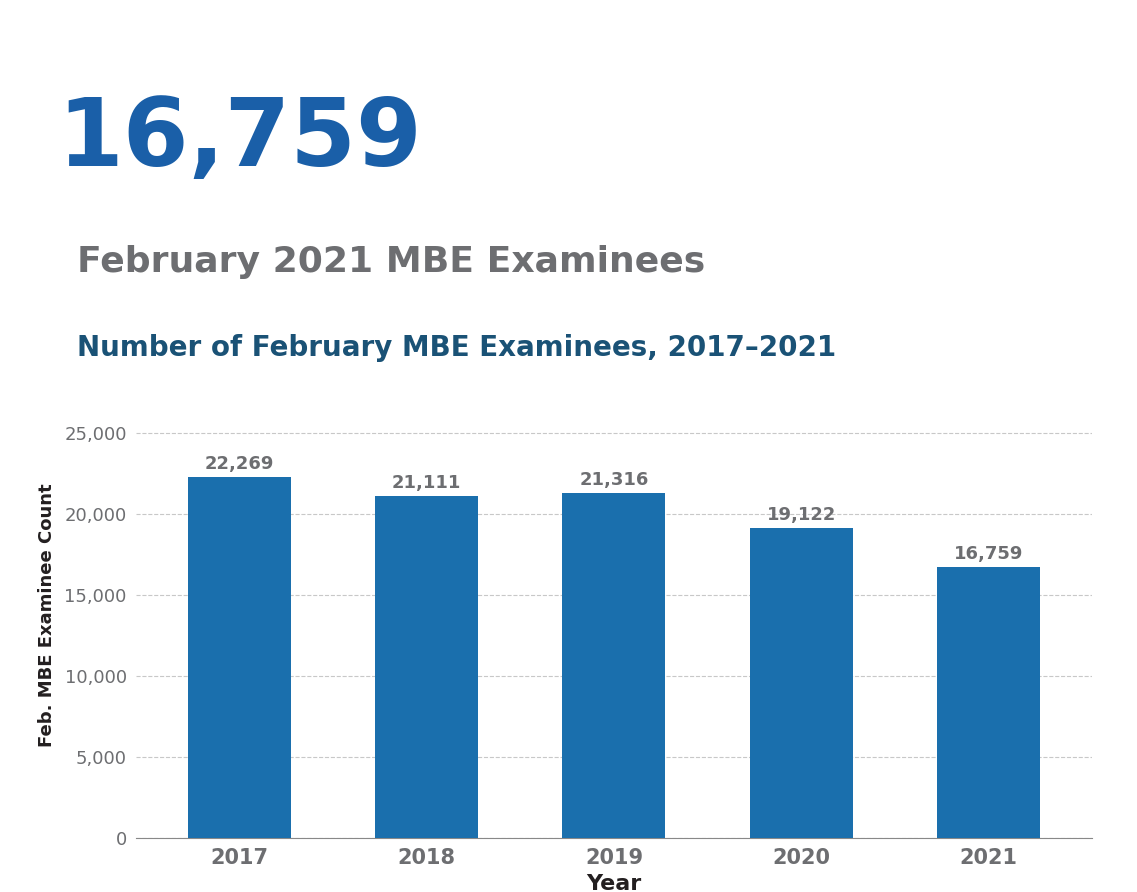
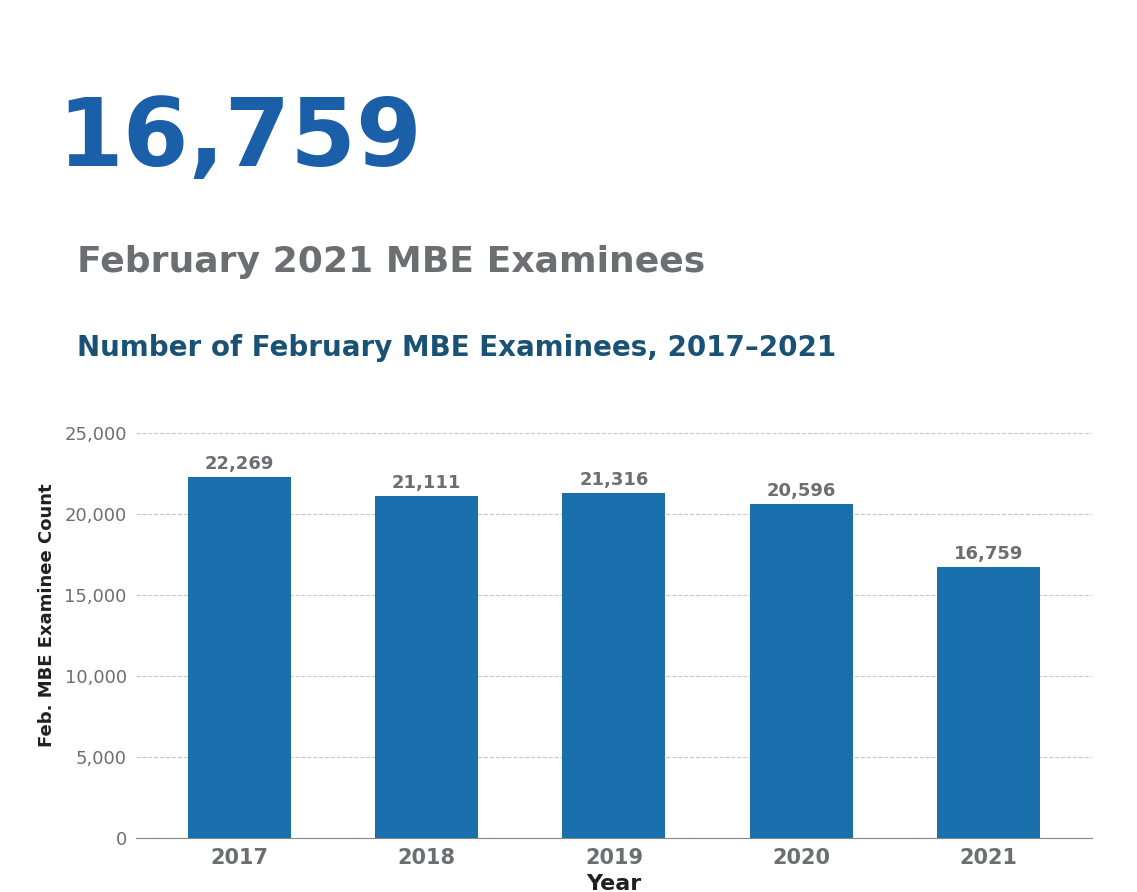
2020: 19,122 -> 20,596
